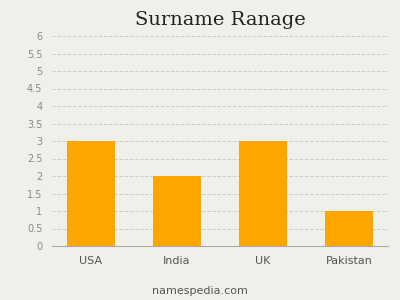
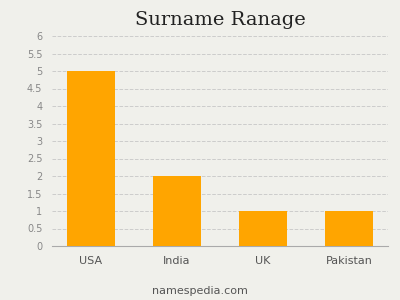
USA: 3 -> 5
UK: 3 -> 1
